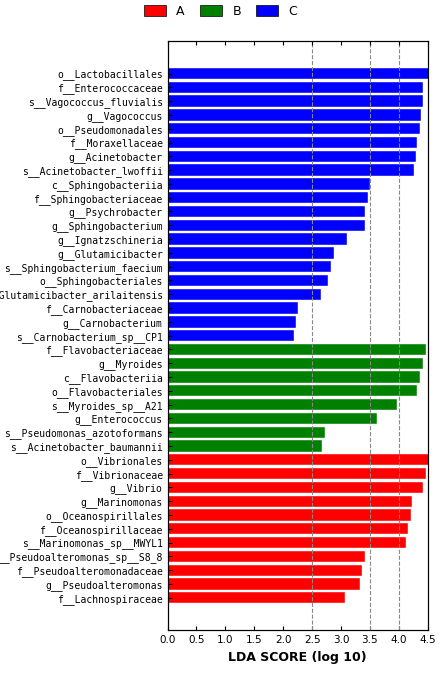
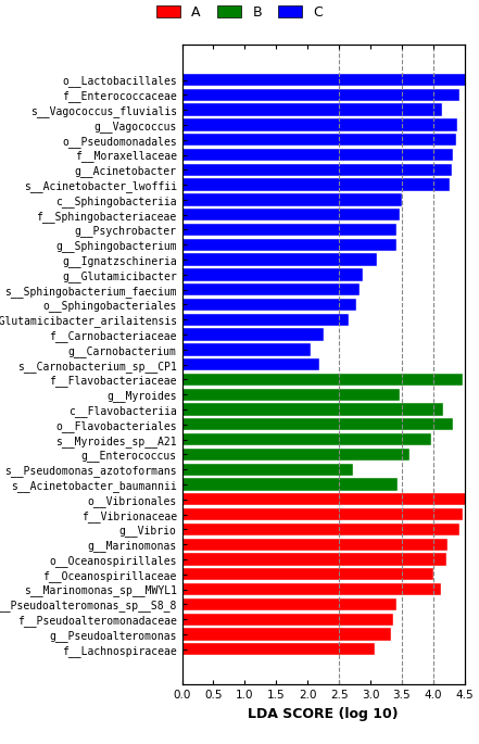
s__Vagococcus_fluvialis: 4.41 -> 4.14
g__Carnobacterium: 2.22 -> 2.04
g__Myroides: 4.42 -> 3.46
c__Flavobacteriia: 4.37 -> 4.16
s__Acinetobacter_baumannii: 2.67 -> 3.44
f__Oceanospirillaceae: 4.16 -> 4.00
